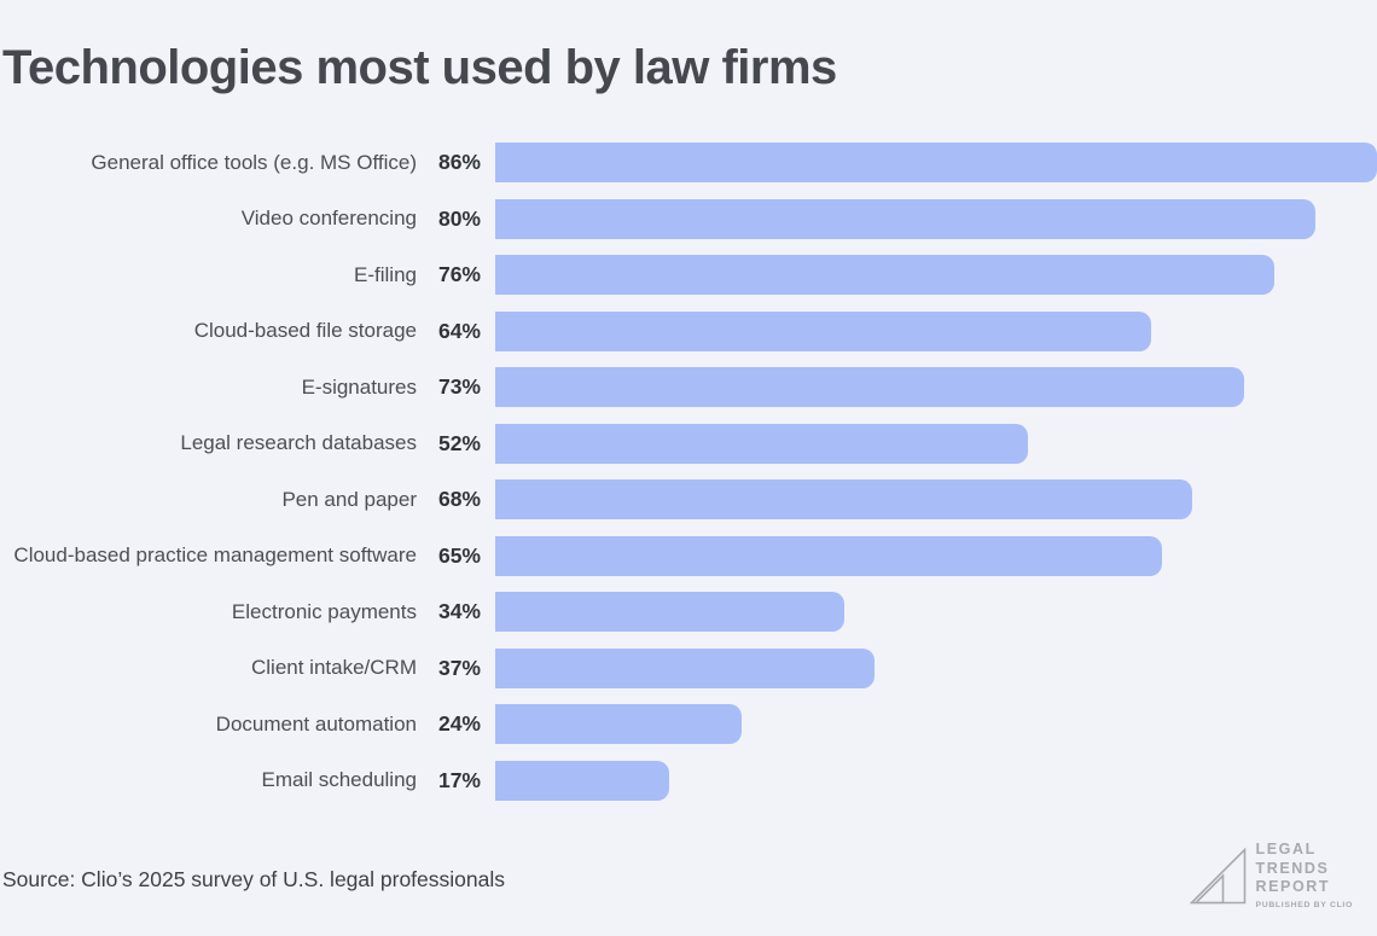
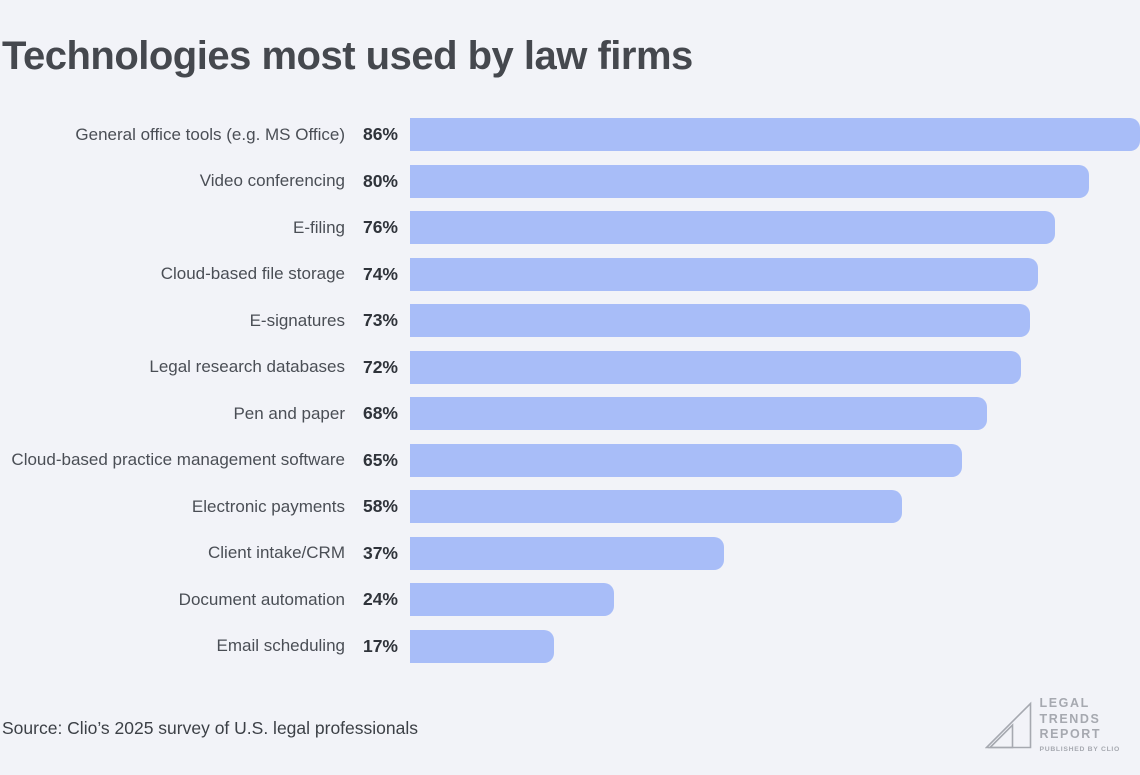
Cloud-based file storage: 64% -> 74%
Legal research databases: 52% -> 72%
Electronic payments: 34% -> 58%
